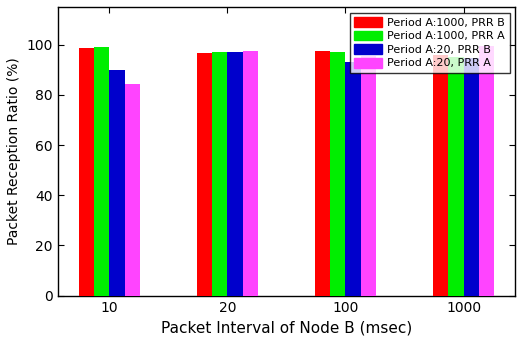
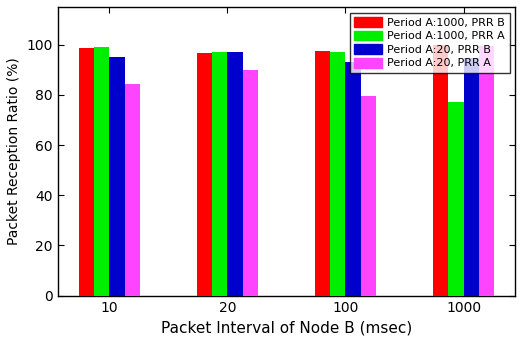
Period A:20, PRR B/10: 90.0 -> 95.0
Period A:20, PRR A/20: 97.5 -> 90.0
Period A:20, PRR A/100: 95.5 -> 79.5
Period A:1000, PRR B/1000: 96.0 -> 100.0
Period A:1000, PRR A/1000: 95 -> 77
